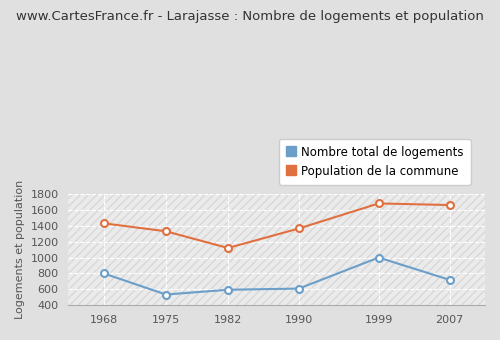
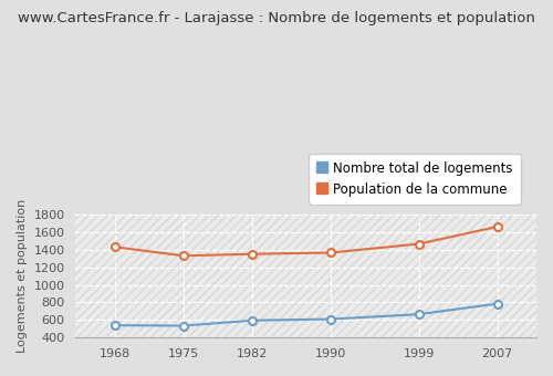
Nombre total de logements/1968: 800 -> 540
Population de la commune/1982: 1120 -> 1350
Nombre total de logements/1999: 1000 -> 660
Population de la commune/1999: 1680 -> 1460
Nombre total de logements/2007: 720 -> 780
